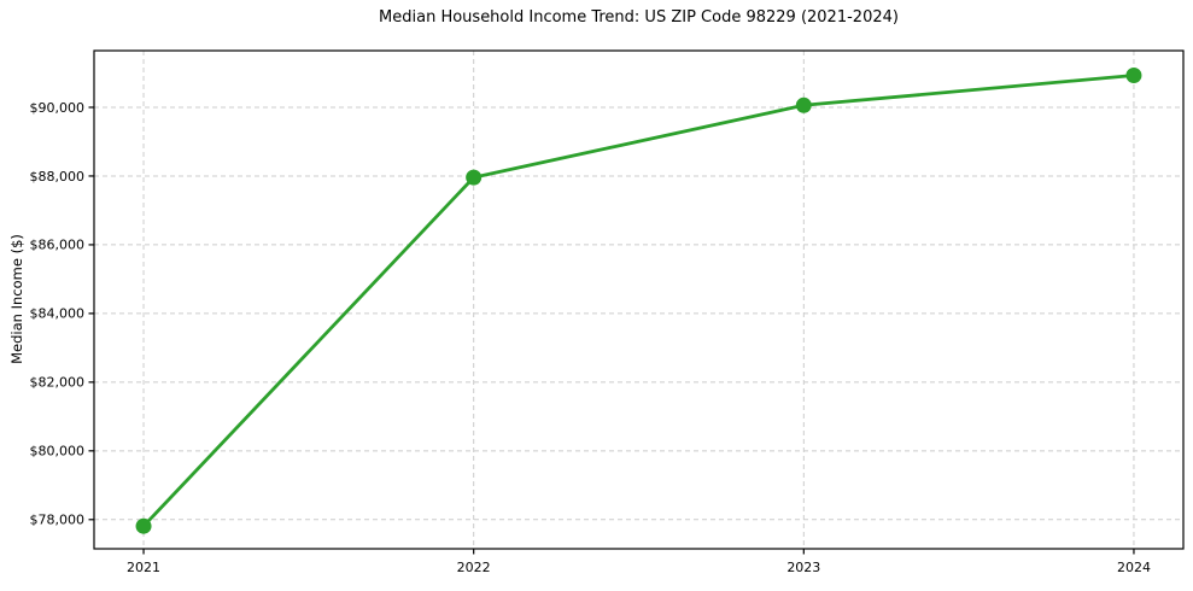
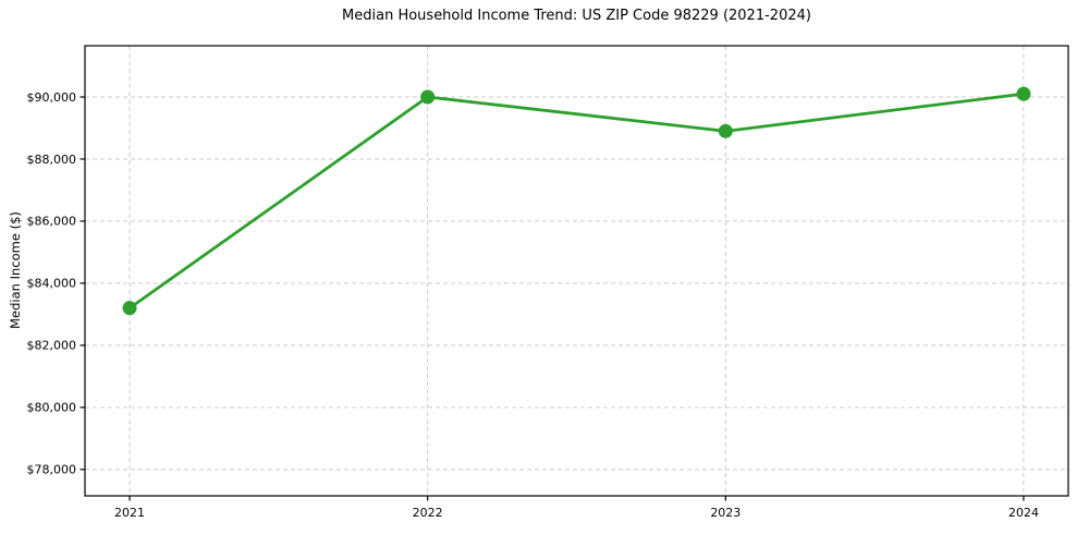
2021: $77800 -> $83200
2022: $88000 -> $90000
2023: $90100 -> $88900
2024: $90900 -> $90100
